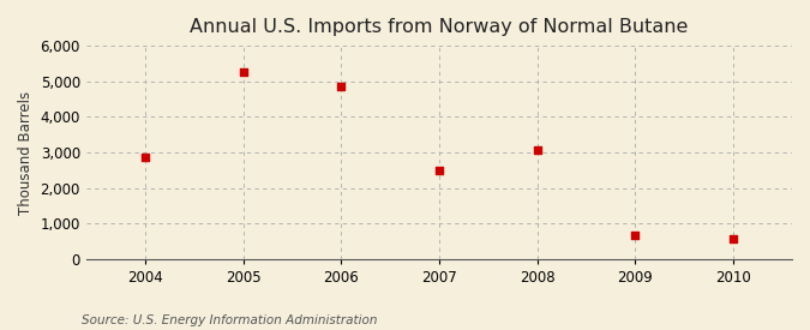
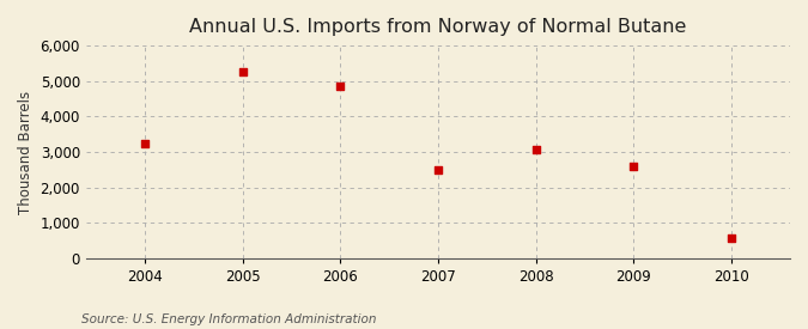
2004: 2,860 -> 3,250
2009: 660 -> 2,600
